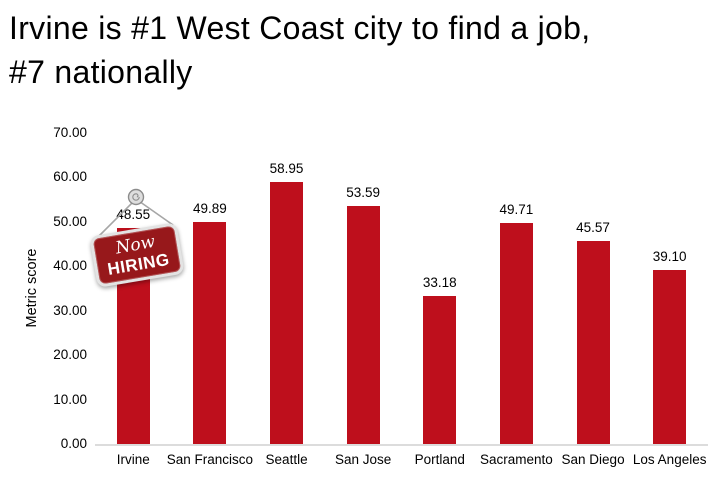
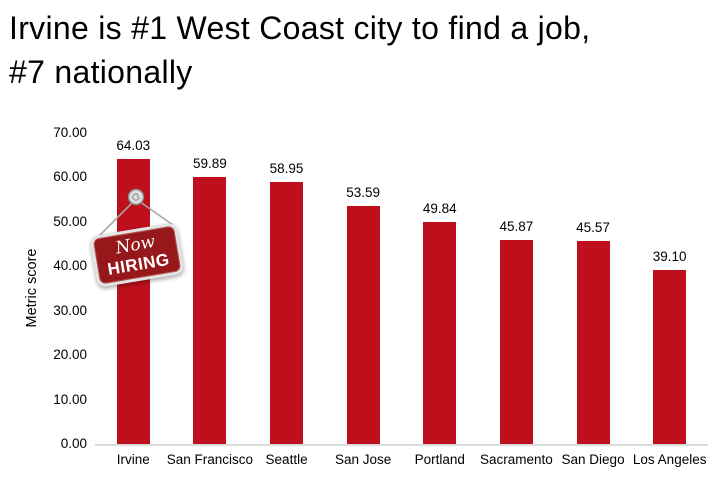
Irvine: 48.55 -> 64.03
San Francisco: 49.89 -> 59.89
Portland: 33.18 -> 49.84
Sacramento: 49.71 -> 45.87
